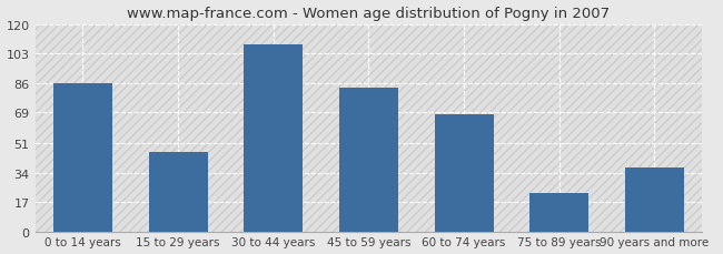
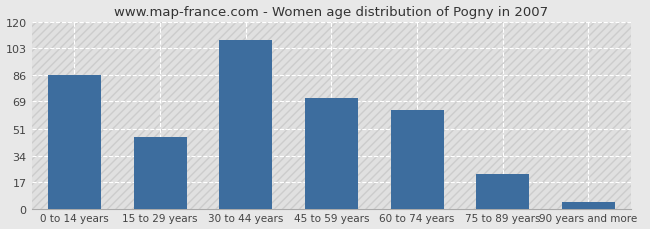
45 to 59 years: 83 -> 71
60 to 74 years: 68 -> 63
90 years and more: 37 -> 4
